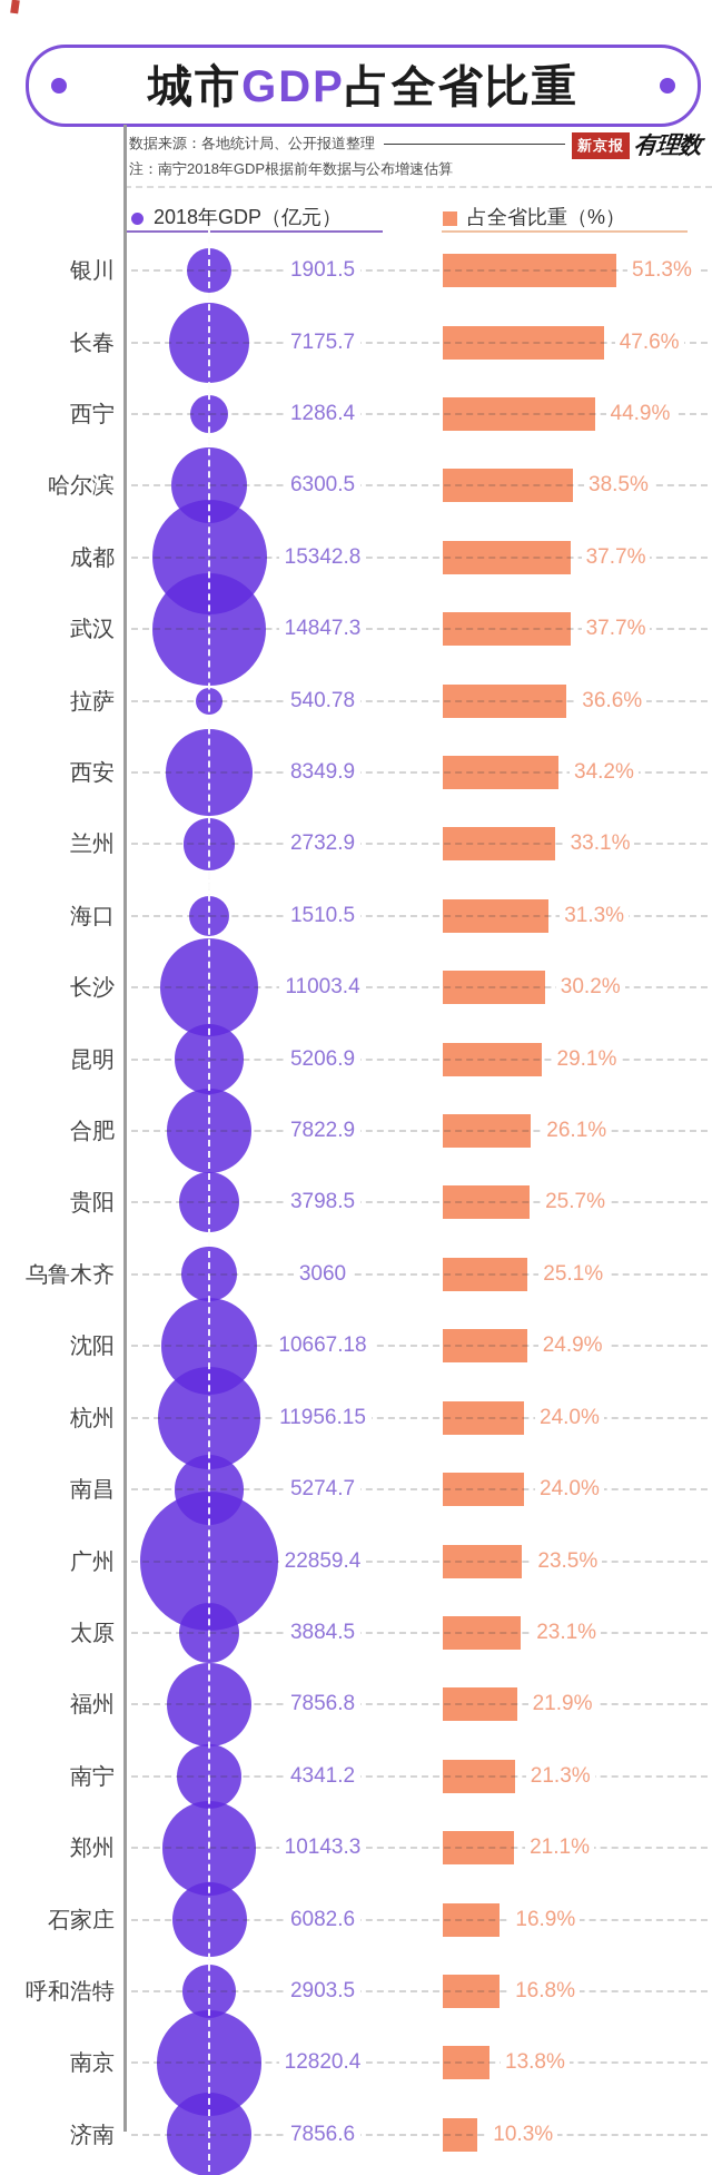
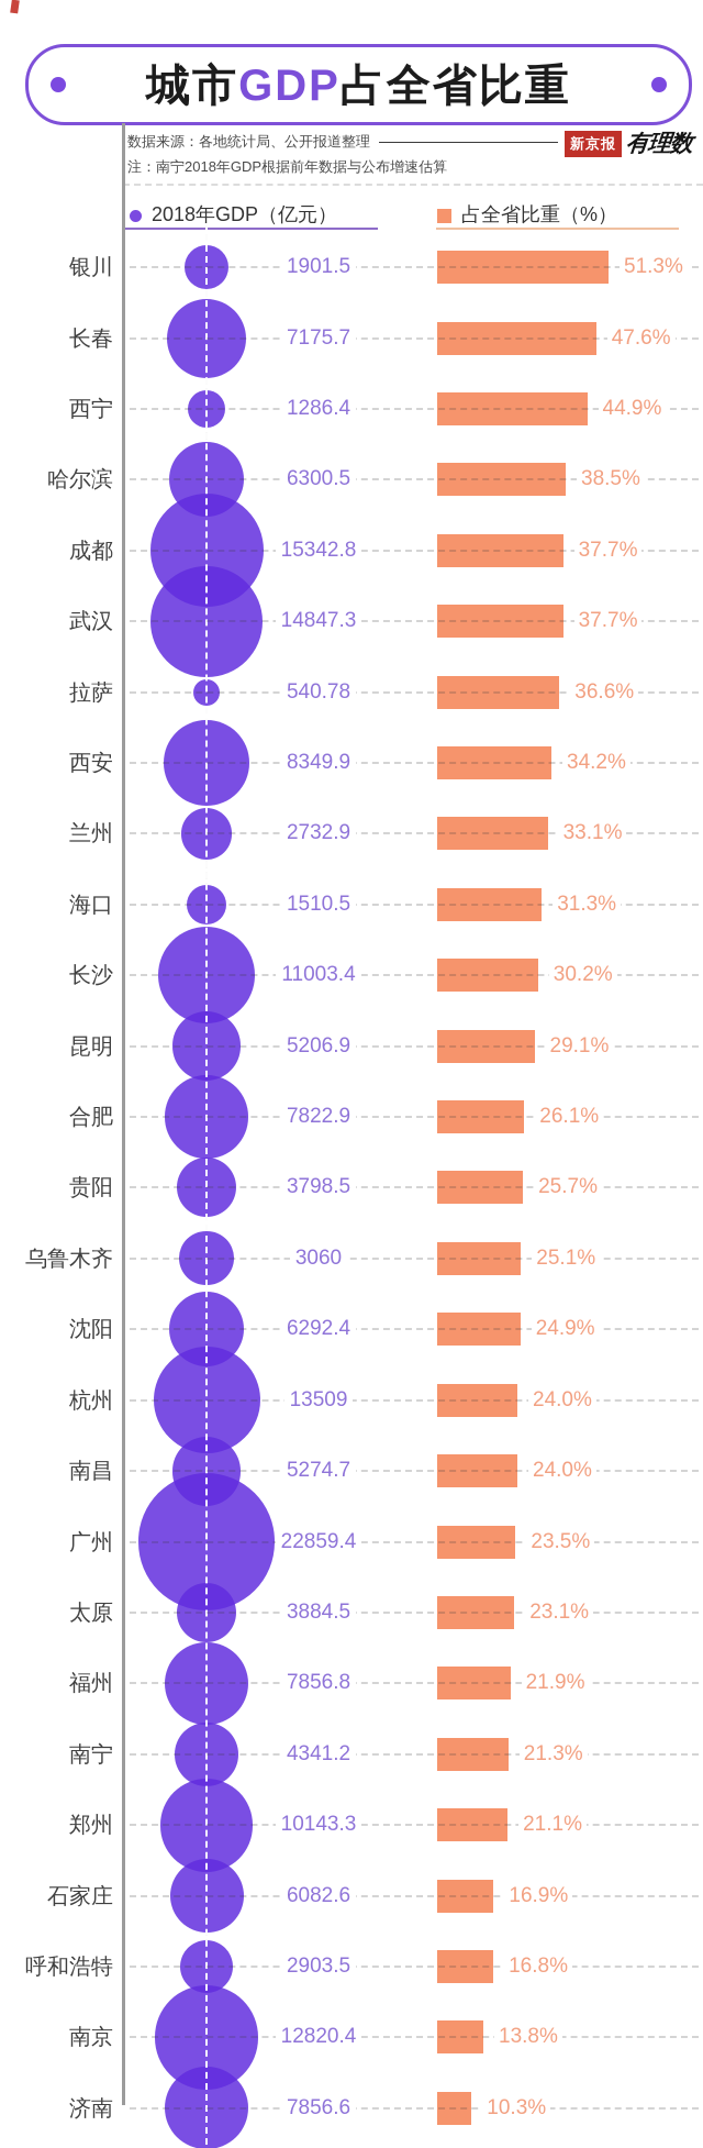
2018年GDP（亿元）/沈阳: 10667.18 -> 6292.4
2018年GDP（亿元）/杭州: 11956.15 -> 13509
